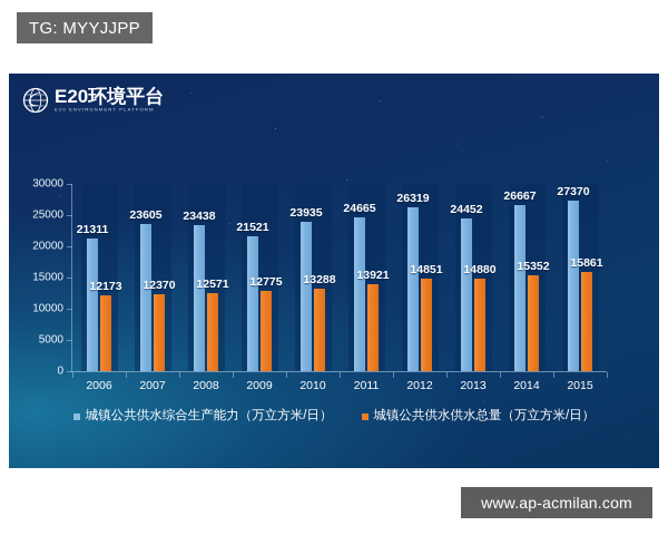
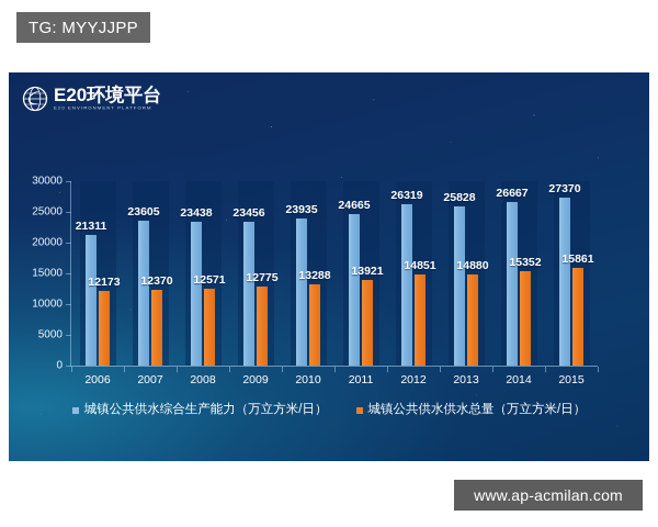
城镇公共供水综合生产能力（万立方米/日）/2009: 21521 -> 23456
城镇公共供水综合生产能力（万立方米/日）/2013: 24452 -> 25828
